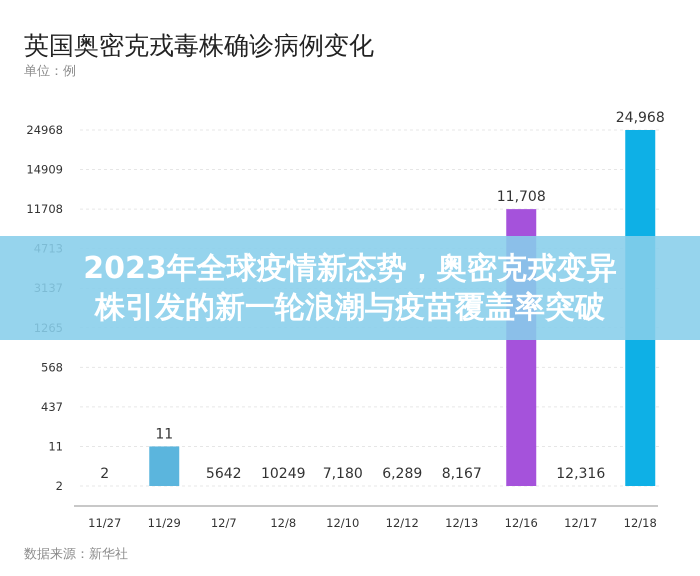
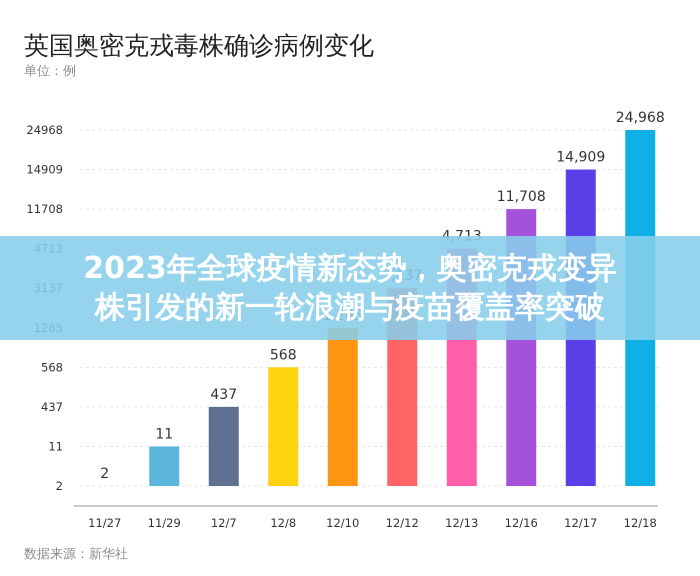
12/7: 5642 -> 437
12/8: 10249 -> 568
12/10: 7,180 -> 1,265
12/12: 6,289 -> 3,137
12/13: 8,167 -> 4,713
12/17: 12,316 -> 14,909
